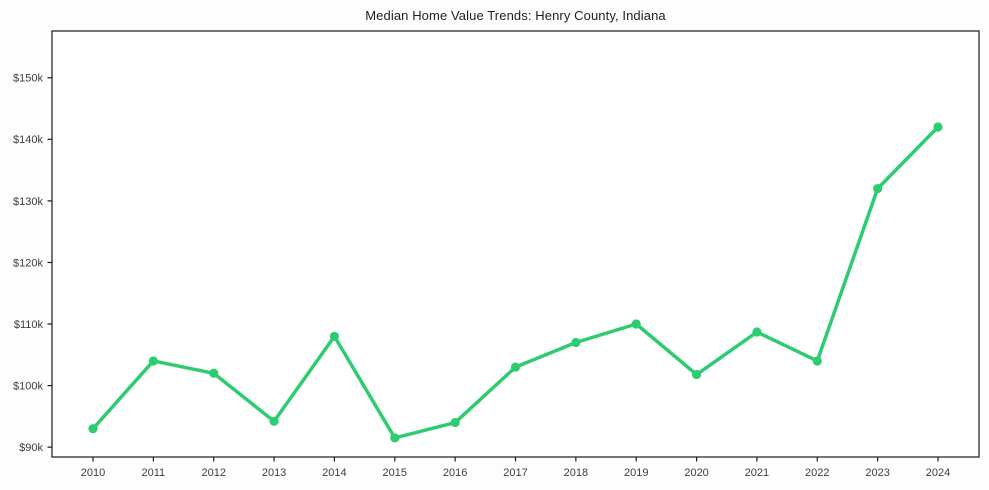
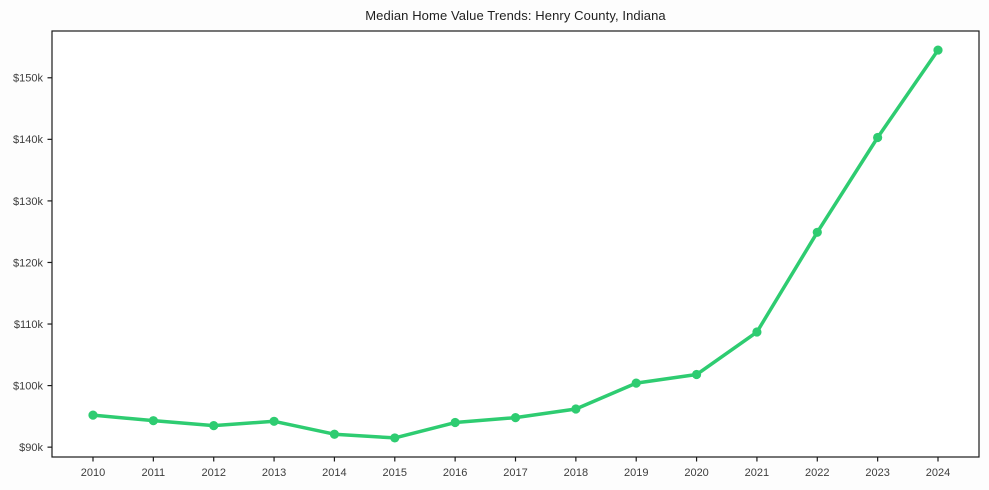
2010: $93k -> $95k
2011: $104k -> $94k
2012: $102k -> $94k
2014: $108k -> $92k
2017: $103k -> $95k
2018: $107k -> $96k
2019: $110k -> $100k
2022: $104k -> $125k
2023: $132k -> $140k
2024: $142k -> $154k
